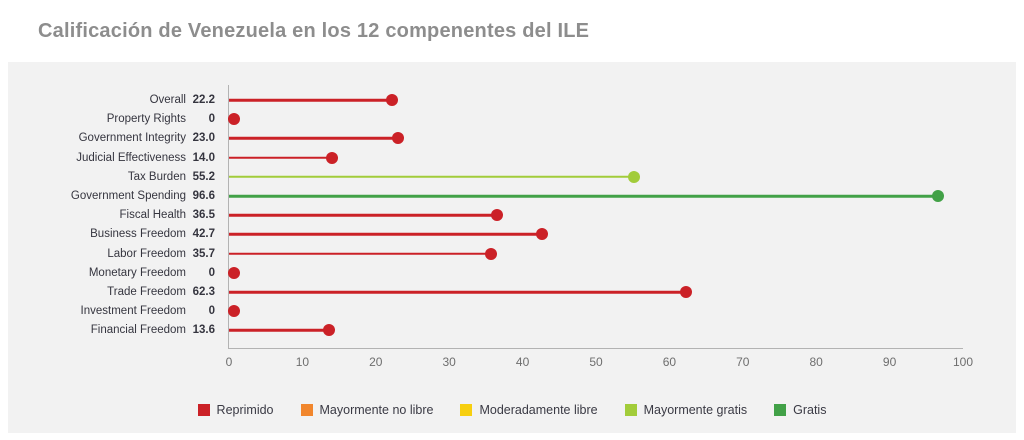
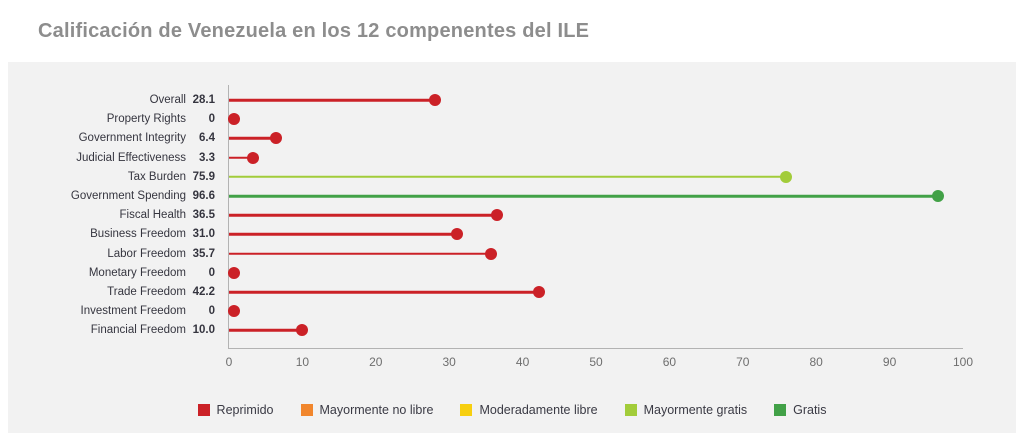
Overall: 22.2 -> 28.1
Government Integrity: 23.0 -> 6.4
Judicial Effectiveness: 14.0 -> 3.3
Tax Burden: 55.2 -> 75.9
Business Freedom: 42.7 -> 31.0
Trade Freedom: 62.3 -> 42.2
Financial Freedom: 13.6 -> 10.0
